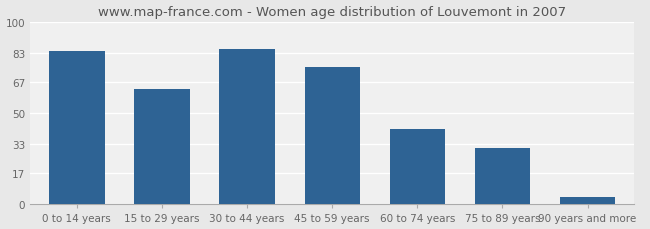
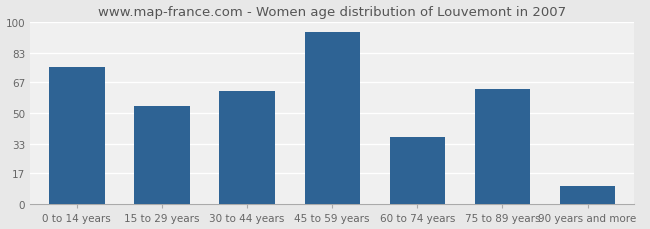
0 to 14 years: 84 -> 75
15 to 29 years: 63 -> 54
30 to 44 years: 85 -> 62
45 to 59 years: 75 -> 94
60 to 74 years: 41 -> 37
75 to 89 years: 31 -> 63
90 years and more: 4 -> 10
